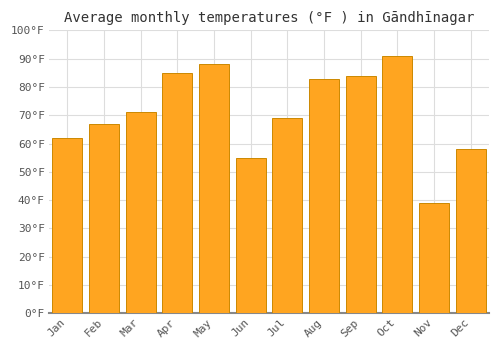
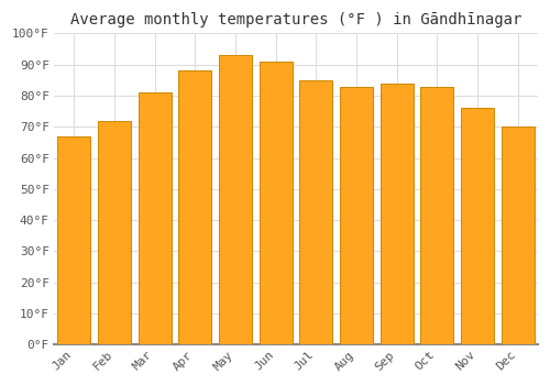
Jan: 62°F -> 67°F
Feb: 67°F -> 72°F
Mar: 71°F -> 81°F
Apr: 85°F -> 88°F
May: 88°F -> 93°F
Jun: 55°F -> 91°F
Jul: 69°F -> 85°F
Oct: 91°F -> 83°F
Nov: 39°F -> 76°F
Dec: 58°F -> 70°F
